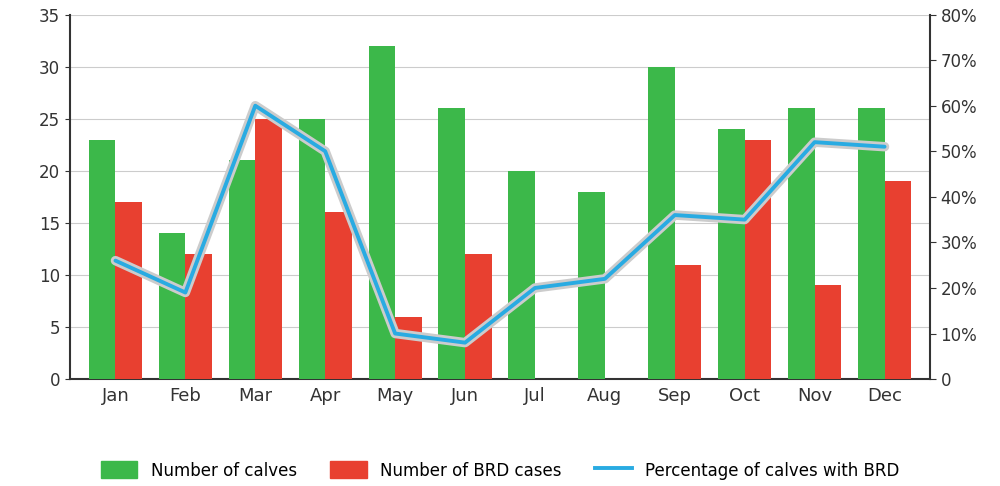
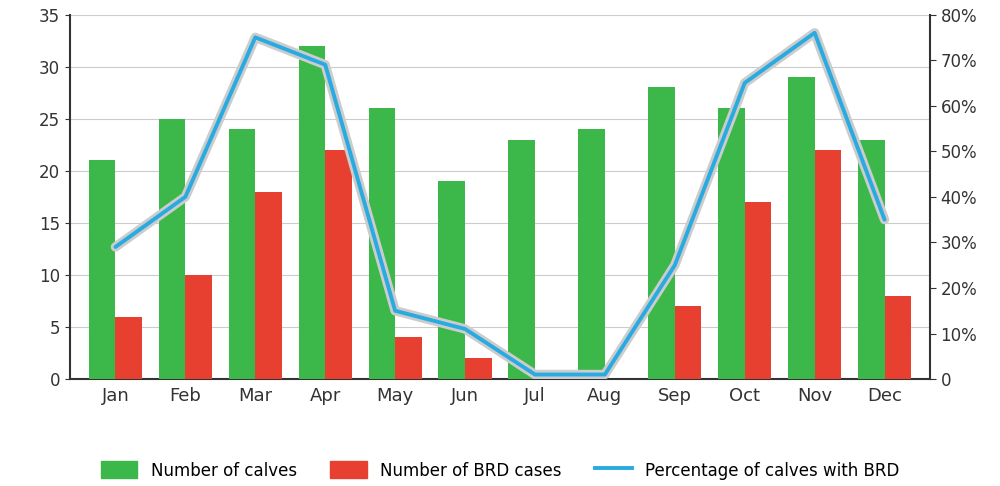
Number of calves/Jan: 23 -> 21
Percentage of calves with BRD/Jan: 26% -> 29%
Number of BRD cases/Jan: 17 -> 6
Number of calves/Feb: 14 -> 25
Percentage of calves with BRD/Feb: 19% -> 40%
Number of BRD cases/Feb: 12 -> 10
Number of calves/Mar: 21 -> 24
Percentage of calves with BRD/Mar: 60% -> 75%
Number of BRD cases/Mar: 25 -> 18
Number of calves/Apr: 25 -> 32
Percentage of calves with BRD/Apr: 50% -> 69%
Number of BRD cases/Apr: 16 -> 22
Number of calves/May: 32 -> 26
Percentage of calves with BRD/May: 10% -> 15%
Number of BRD cases/May: 6 -> 4
Number of calves/Jun: 26 -> 19
Percentage of calves with BRD/Jun: 8% -> 11%
Number of BRD cases/Jun: 12 -> 2
Number of calves/Jul: 20 -> 23
Percentage of calves with BRD/Jul: 20% -> 1%
Number of calves/Aug: 18 -> 24
Percentage of calves with BRD/Aug: 22% -> 1%
Number of calves/Sep: 30 -> 28
Percentage of calves with BRD/Sep: 36% -> 25%
Number of BRD cases/Sep: 11 -> 7
Number of calves/Oct: 24 -> 26
Percentage of calves with BRD/Oct: 35% -> 65%
Number of BRD cases/Oct: 23 -> 17
Number of calves/Nov: 26 -> 29
Percentage of calves with BRD/Nov: 52% -> 76%
Number of BRD cases/Nov: 9 -> 22
Number of calves/Dec: 26 -> 23
Percentage of calves with BRD/Dec: 51% -> 35%
Number of BRD cases/Dec: 19 -> 8
